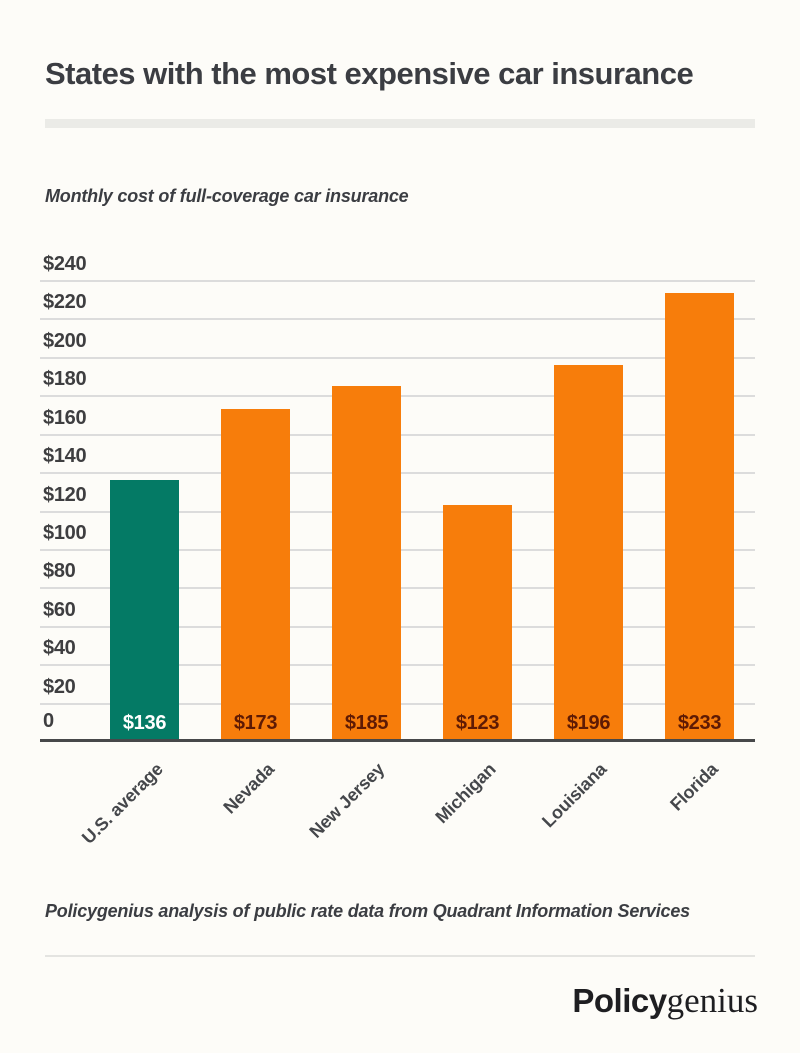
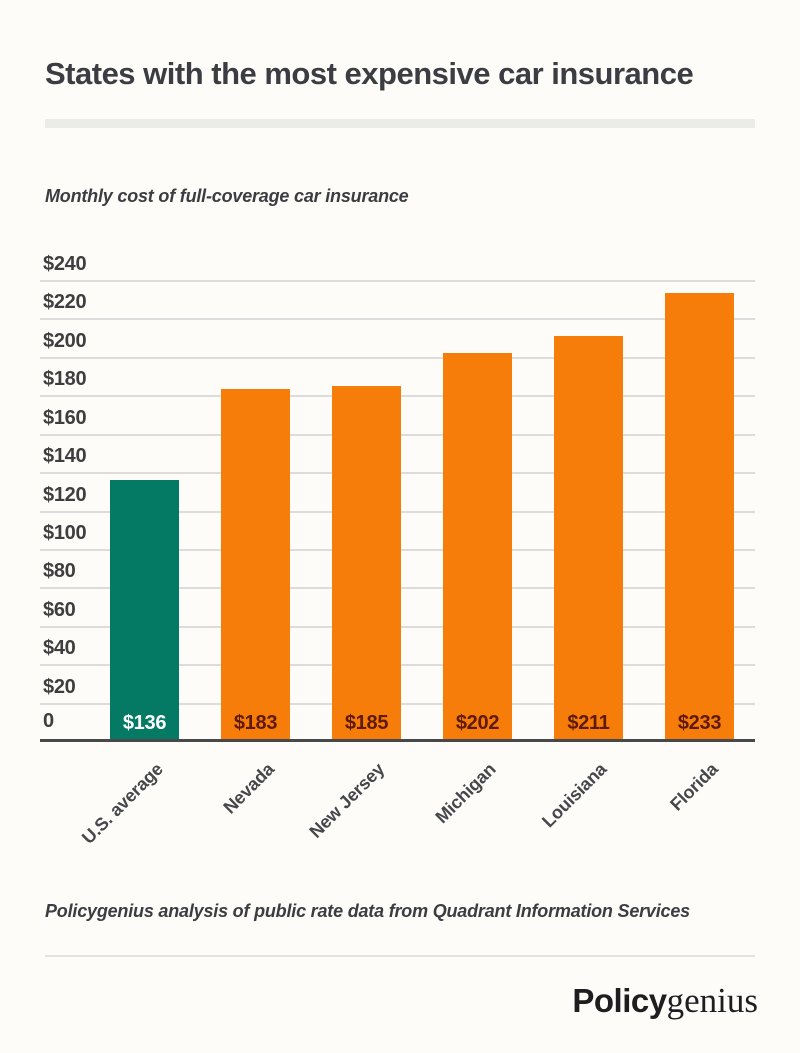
Nevada: $173 -> $183
Michigan: $123 -> $202
Louisiana: $196 -> $211
